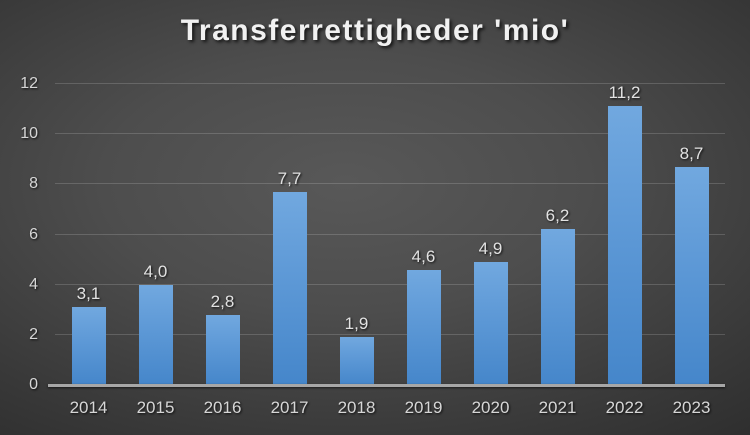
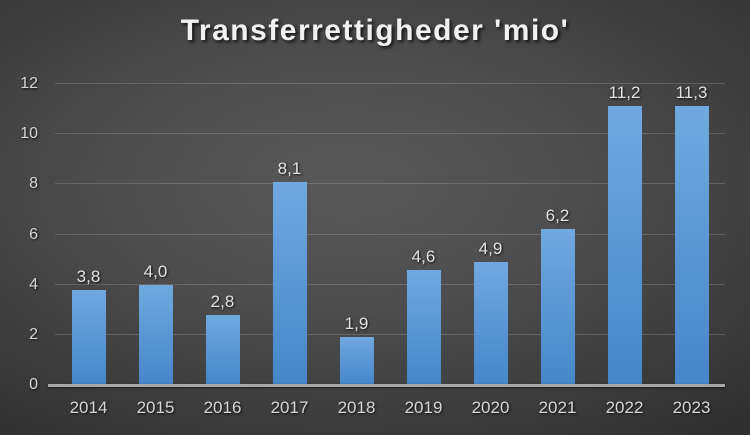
2014: 3,1 -> 3,8
2017: 7,7 -> 8,1
2023: 8,7 -> 11,3
